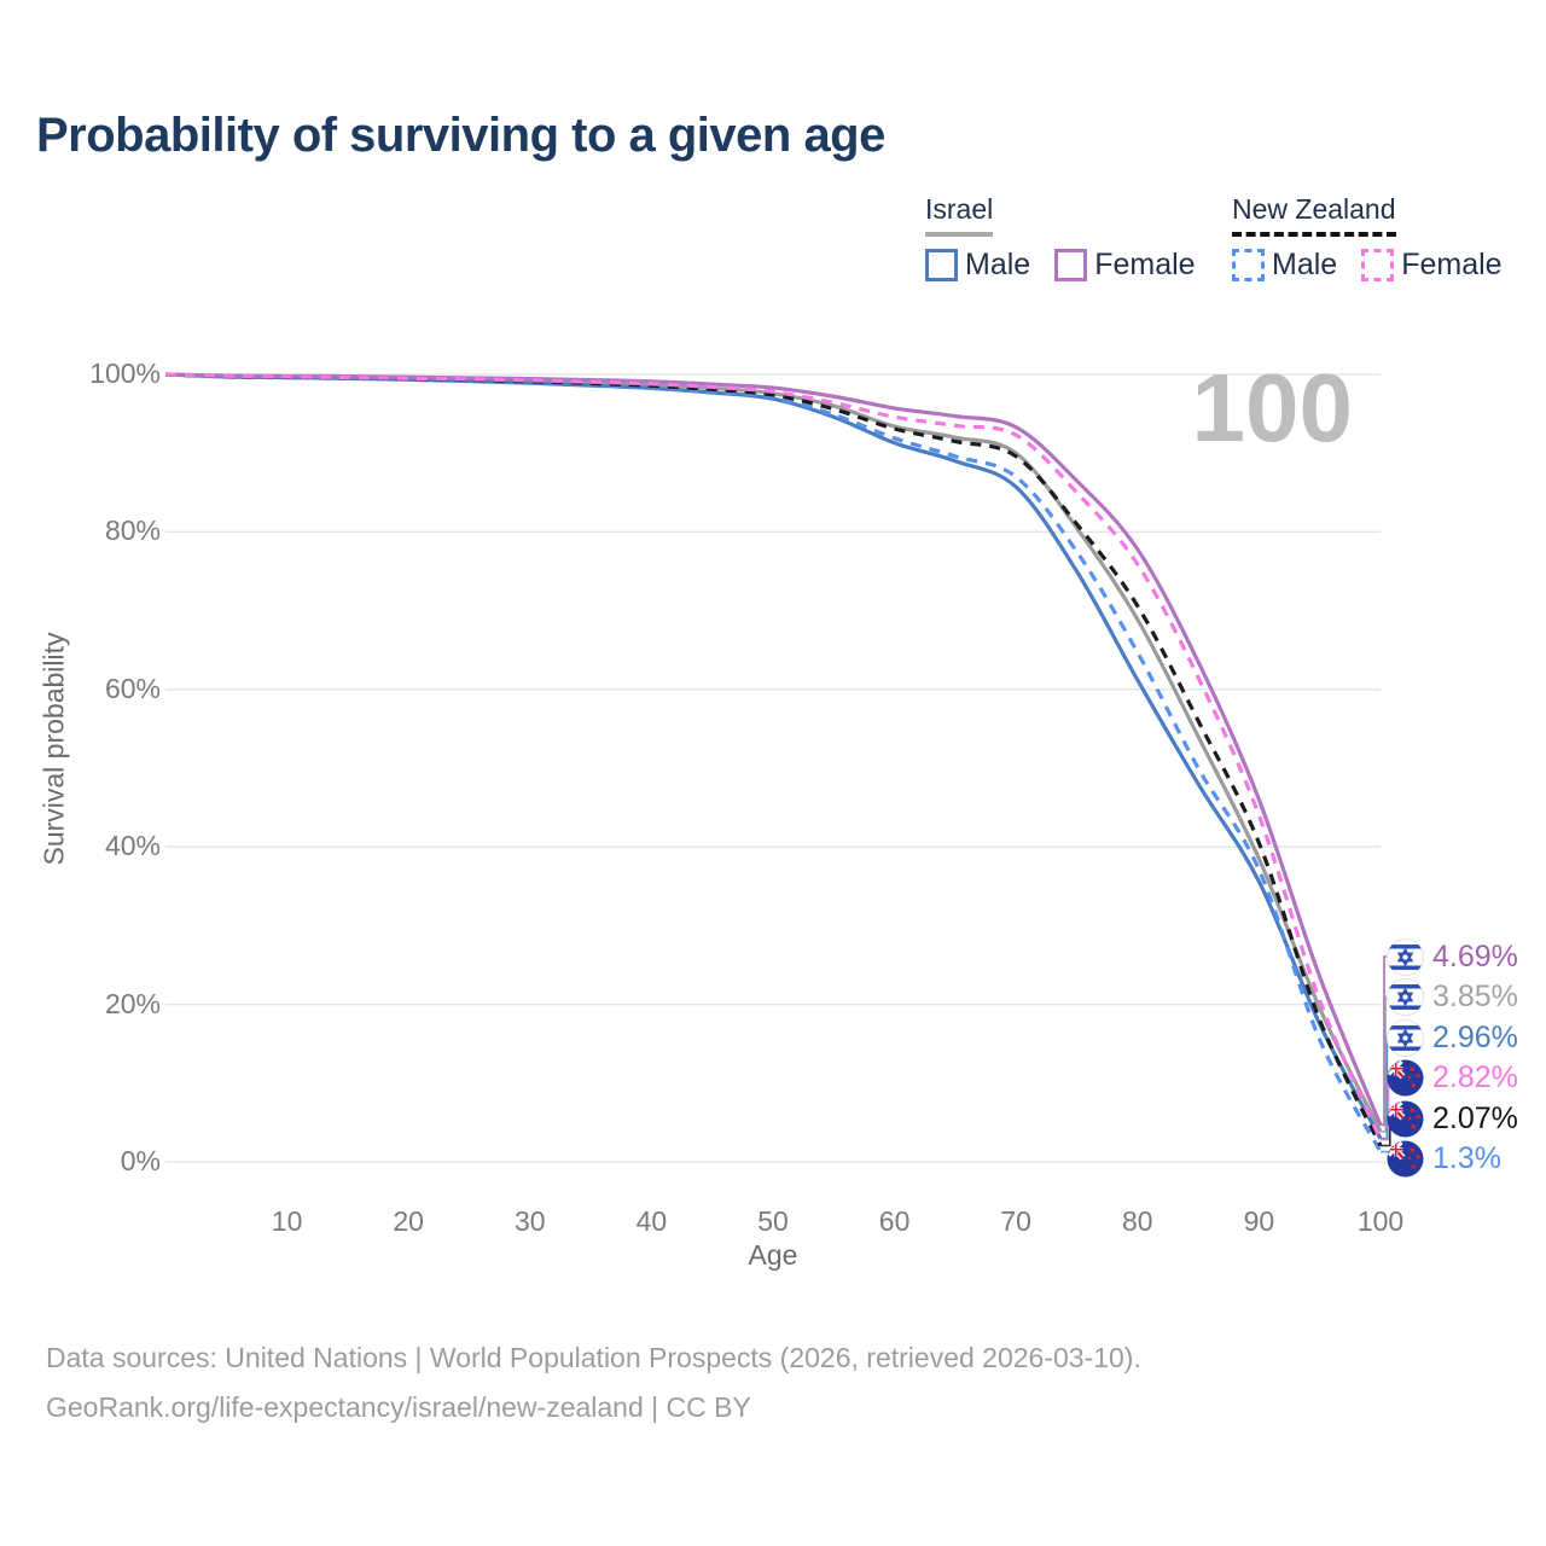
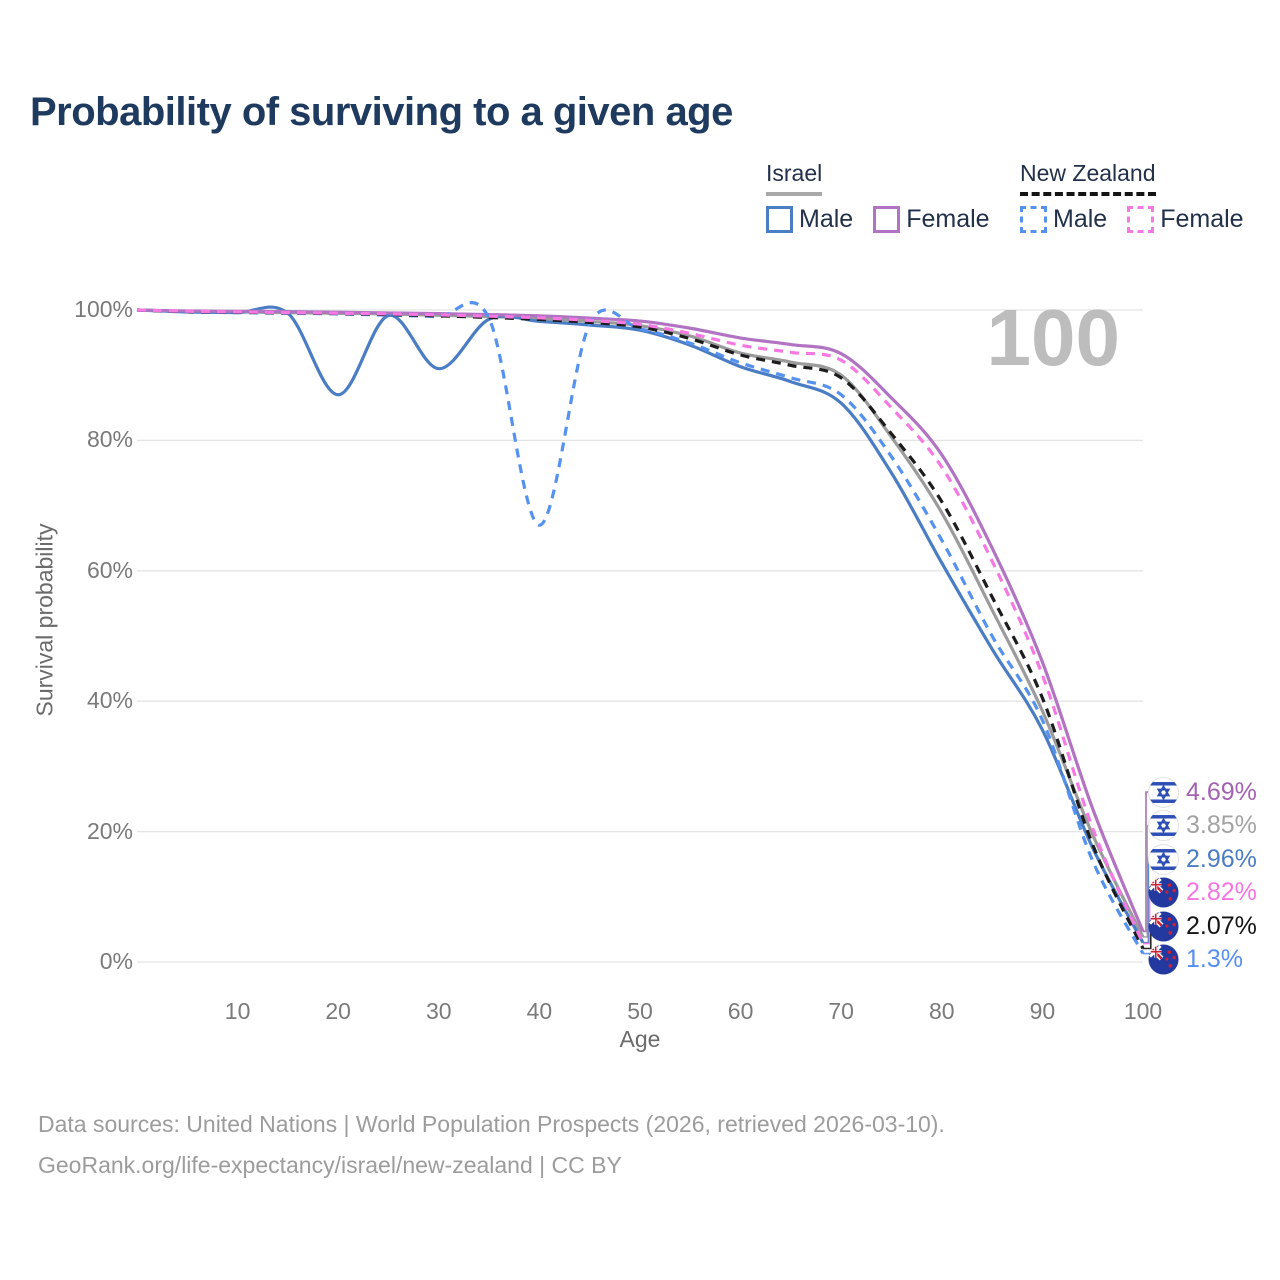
Israel Male/20: 99% -> 87%
Israel Male/30: 99% -> 91%
New Zealand Male/40: 98% -> 67%
